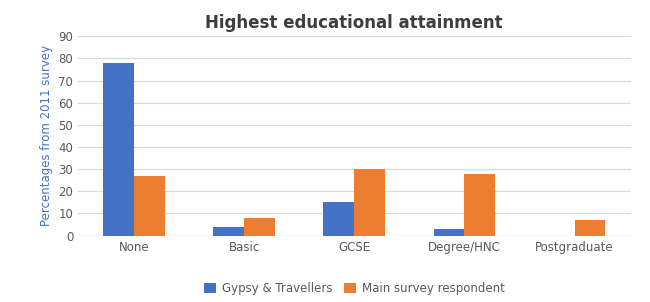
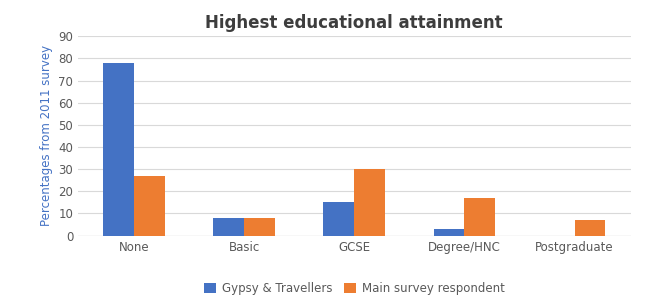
Gypsy & Travellers/Basic: 4 -> 8
Main survey respondent/Degree/HNC: 28 -> 17
